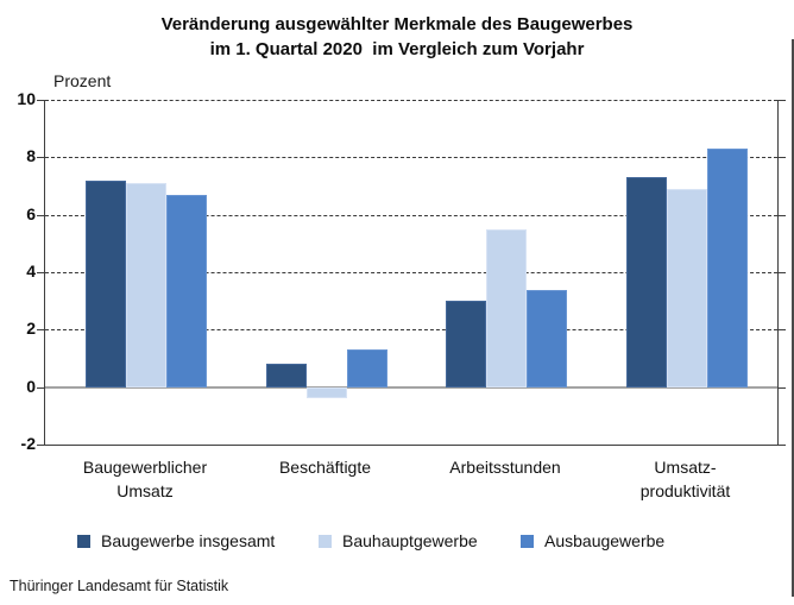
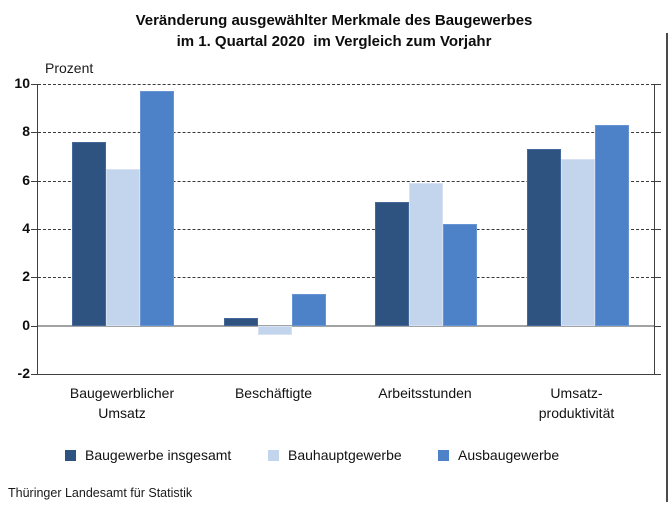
Baugewerbe insgesamt/Baugewerblicher Umsatz: 7.2 -> 7.6
Bauhauptgewerbe/Baugewerblicher Umsatz: 7.1 -> 6.5
Ausbaugewerbe/Baugewerblicher Umsatz: 6.7 -> 9.7
Baugewerbe insgesamt/Beschäftigte: 0.8 -> 0.3
Baugewerbe insgesamt/Arbeitsstunden: 3.0 -> 5.1
Bauhauptgewerbe/Arbeitsstunden: 5.5 -> 5.9
Ausbaugewerbe/Arbeitsstunden: 3.4 -> 4.2
